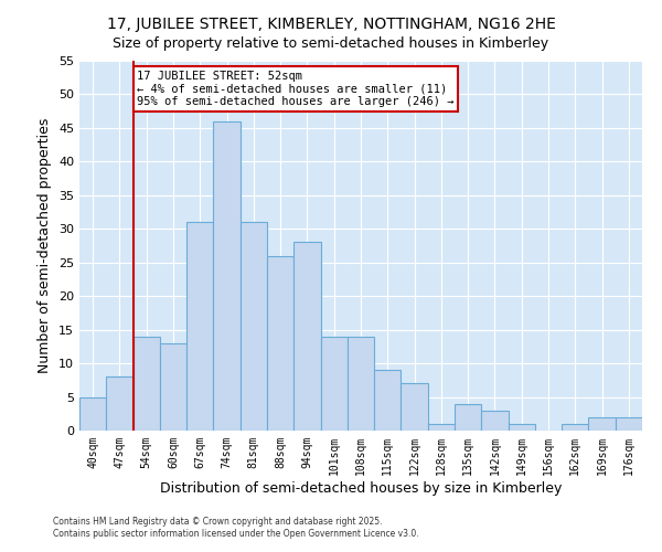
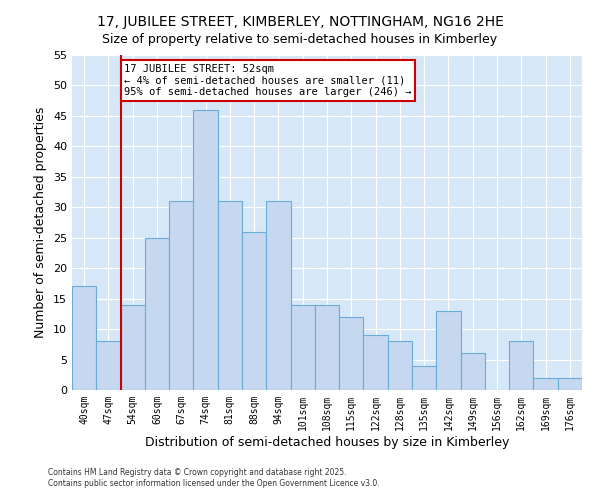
40sqm: 5 -> 17
60sqm: 13 -> 25
94sqm: 28 -> 31
115sqm: 9 -> 12
122sqm: 7 -> 9
128sqm: 1 -> 8
142sqm: 3 -> 13
149sqm: 1 -> 6
162sqm: 1 -> 8
